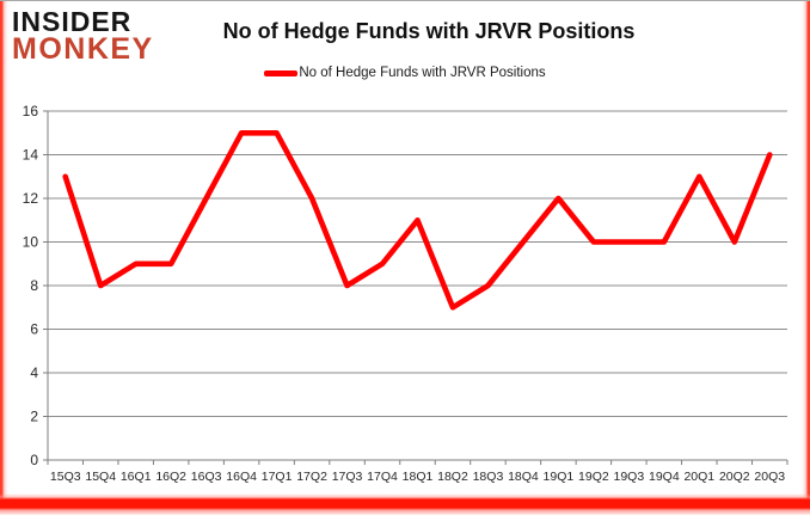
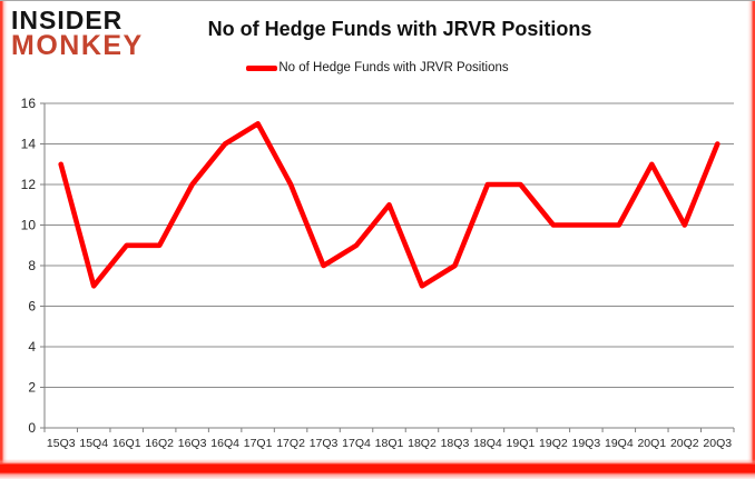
15Q4: 8 -> 7
16Q4: 15 -> 14
18Q4: 10 -> 12
